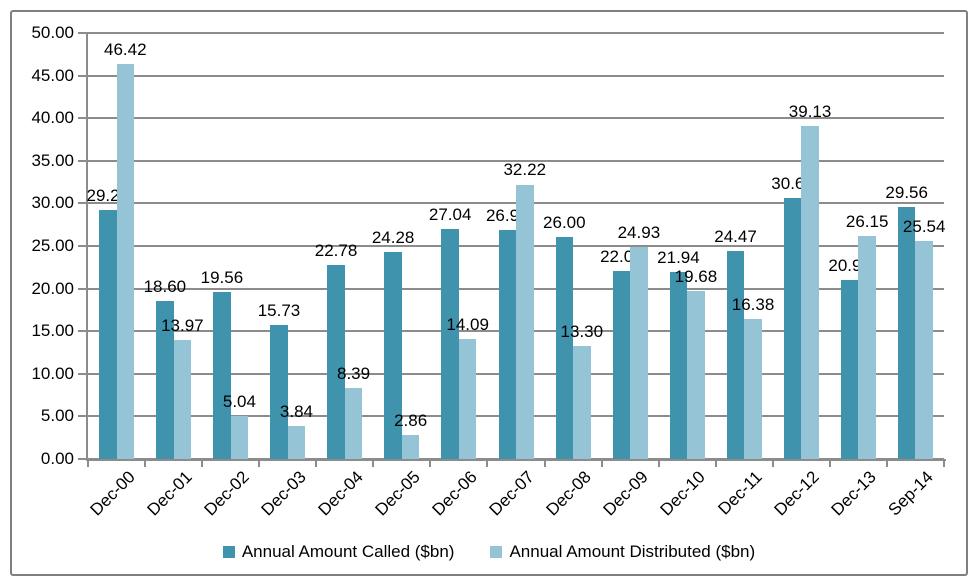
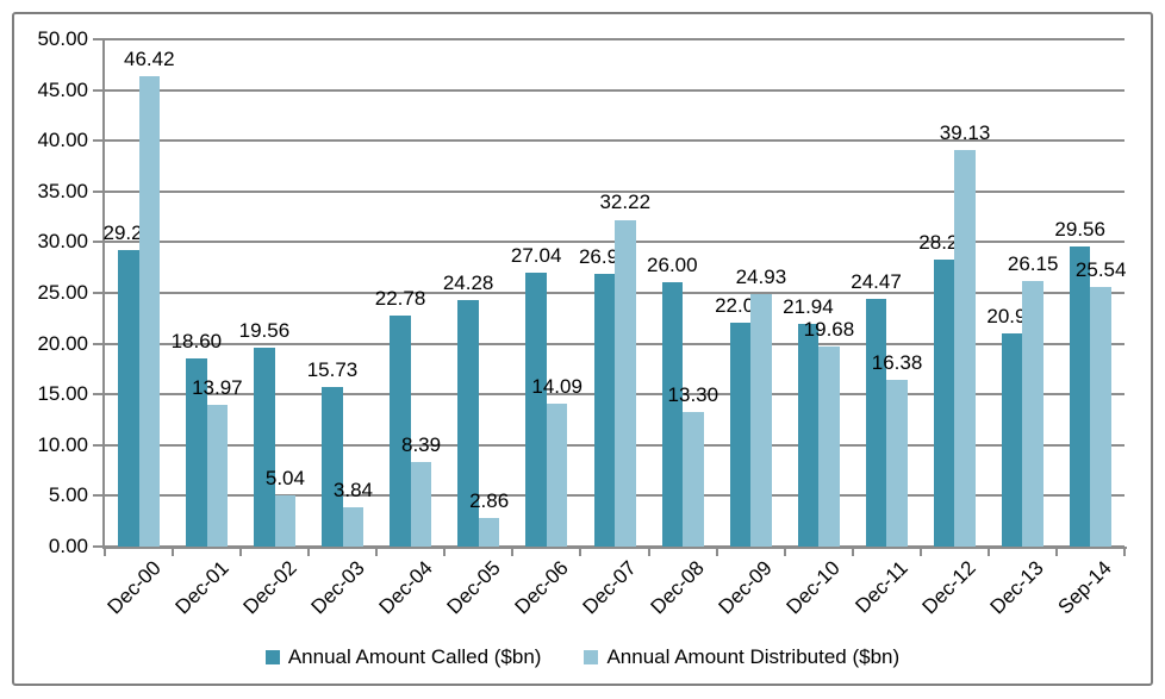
Annual Amount Called ($bn)/Dec-12: 30.63 -> 28.29
